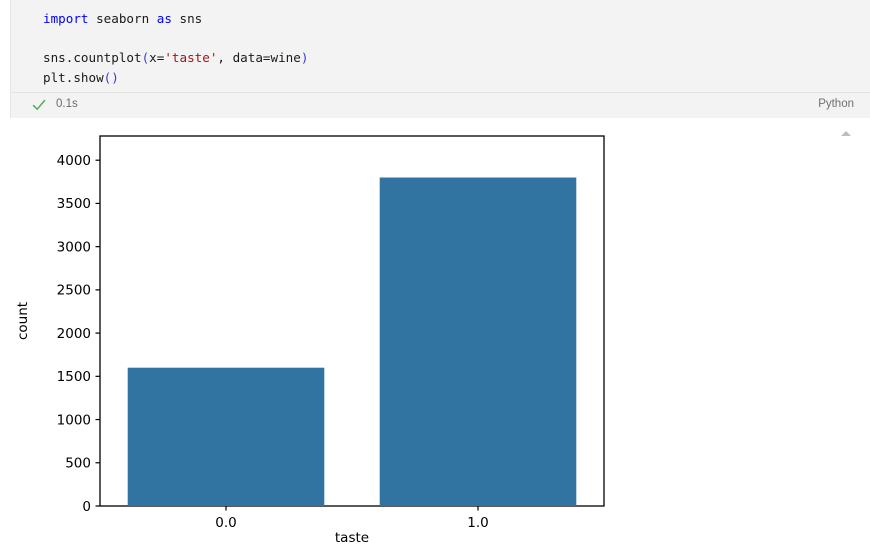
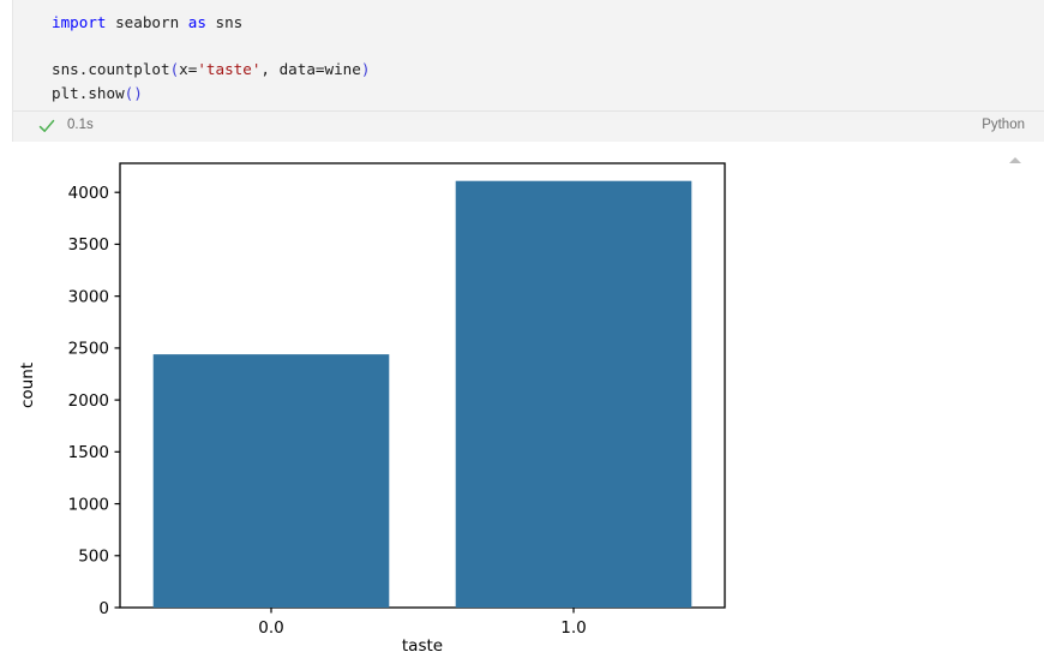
0.0: 1600 -> 2400
1.0: 3800 -> 4100
